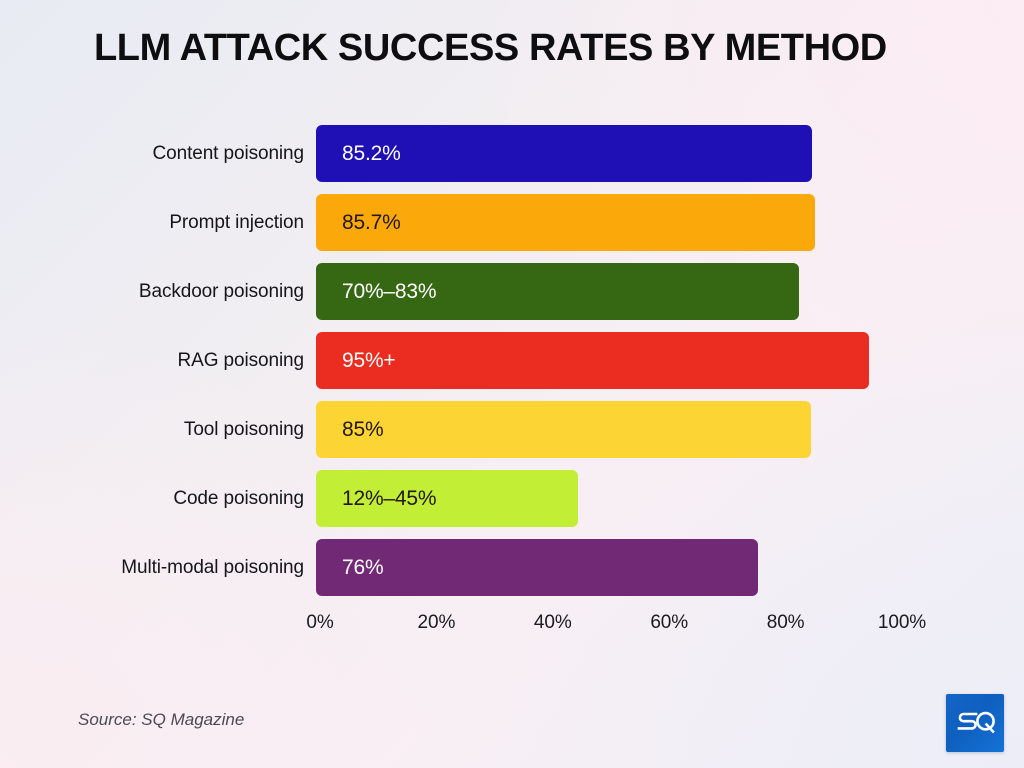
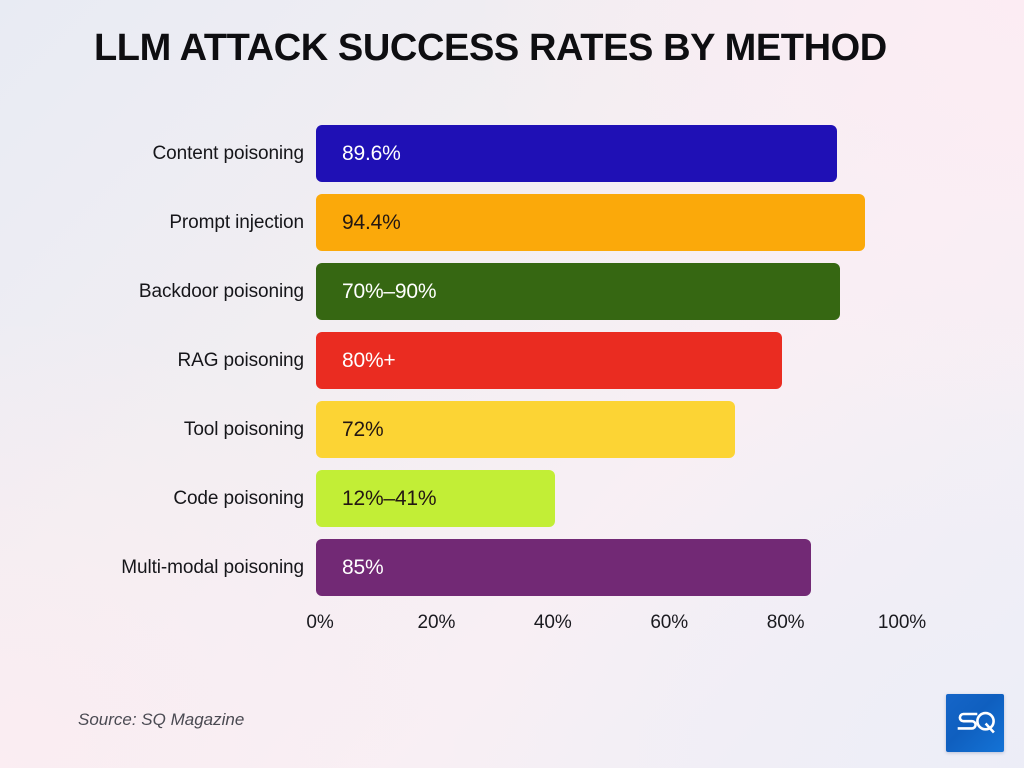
Content poisoning: 85.2% -> 89.6%
Prompt injection: 85.7% -> 94.4%
Backdoor poisoning: 83 -> 90
RAG poisoning: 95 -> 80
Tool poisoning: 85% -> 72%
Code poisoning: 45 -> 41
Multi-modal poisoning: 76% -> 85%
